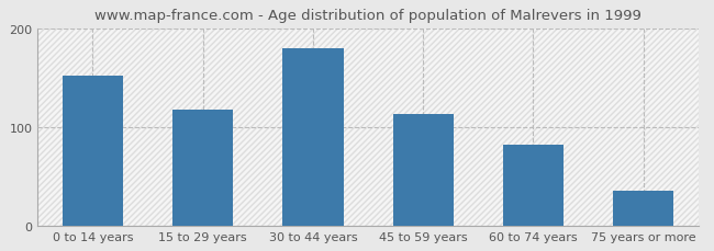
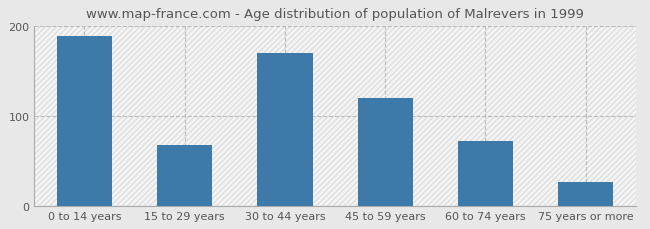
0 to 14 years: 152 -> 188
15 to 29 years: 118 -> 68
30 to 44 years: 180 -> 170
45 to 59 years: 113 -> 120
60 to 74 years: 82 -> 72
75 years or more: 35 -> 26
